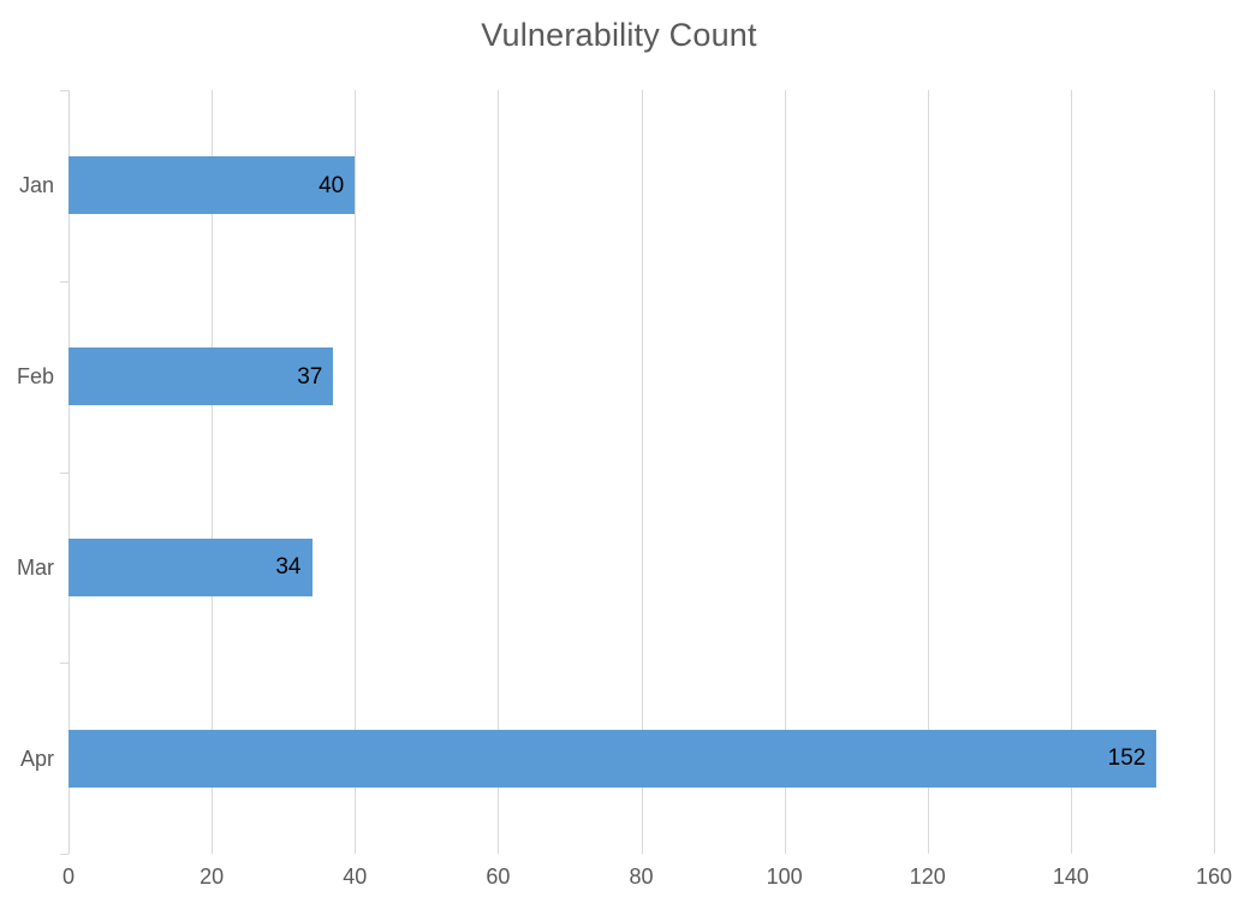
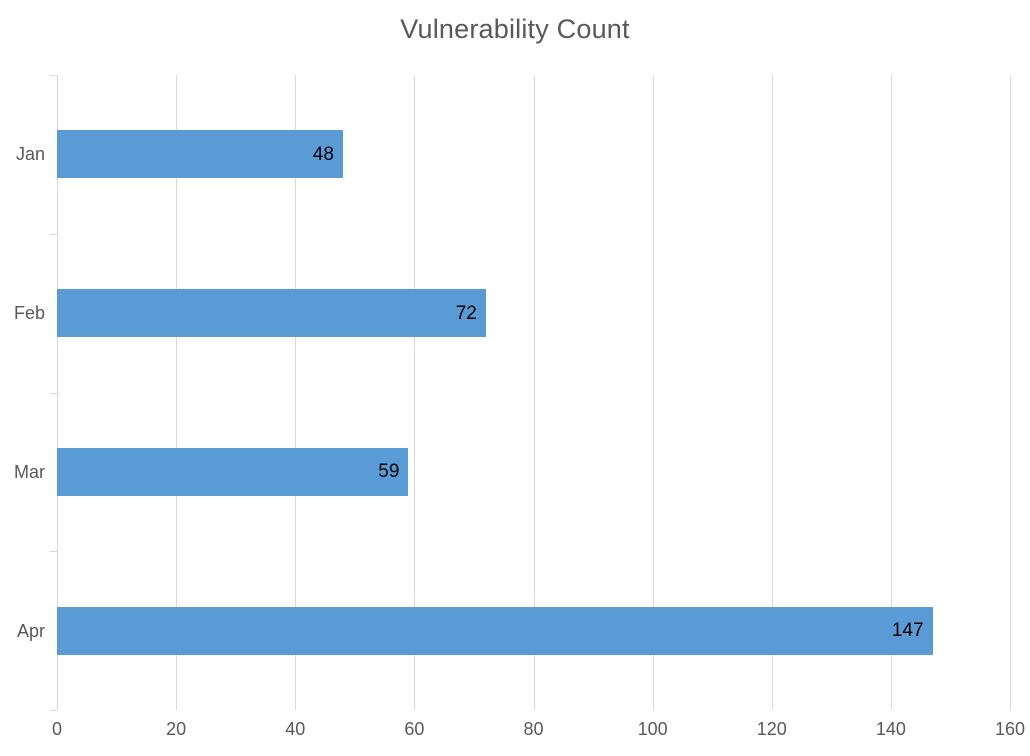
Jan: 40 -> 48
Feb: 37 -> 72
Mar: 34 -> 59
Apr: 152 -> 147
